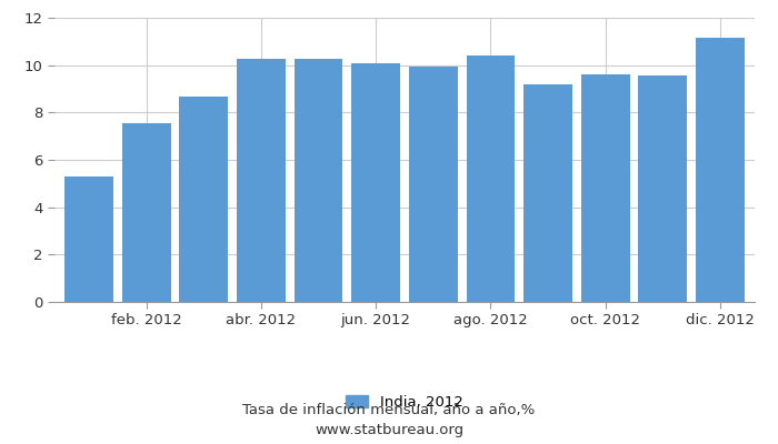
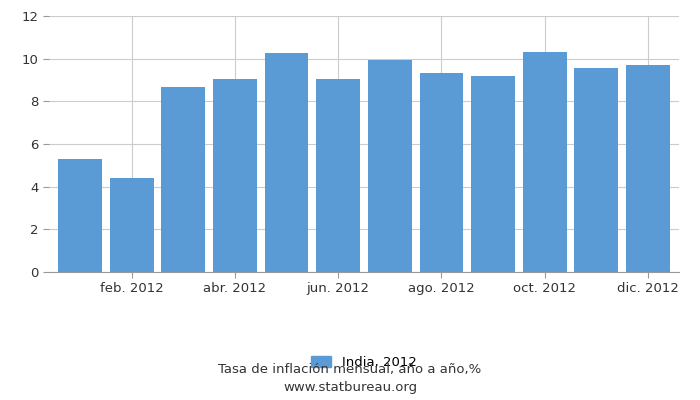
feb. 2012: 7.57 -> 4.40
abr. 2012: 10.26 -> 9.05
jun. 2012: 10.09 -> 9.05
ago. 2012: 10.40 -> 9.35
oct. 2012: 9.63 -> 10.30
dic. 2012: 11.17 -> 9.70
